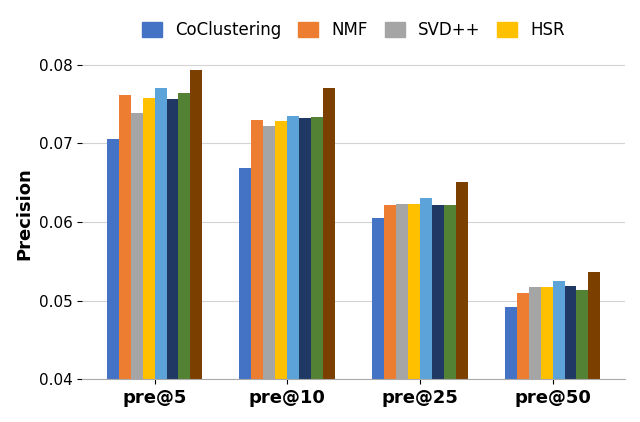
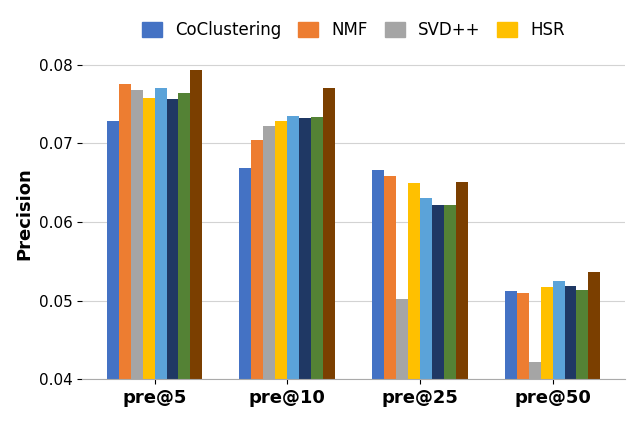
CoClustering/pre@5: 0.0705 -> 0.0728
NMF/pre@5: 0.0762 -> 0.0776
SVD++/pre@5: 0.0738 -> 0.0768
NMF/pre@10: 0.0730 -> 0.0704
CoClustering/pre@25: 0.0605 -> 0.0666
NMF/pre@25: 0.0622 -> 0.0658
SVD++/pre@25: 0.0623 -> 0.0502
HSR/pre@25: 0.0623 -> 0.0650
CoClustering/pre@50: 0.0492 -> 0.0512
SVD++/pre@50: 0.0517 -> 0.0422
